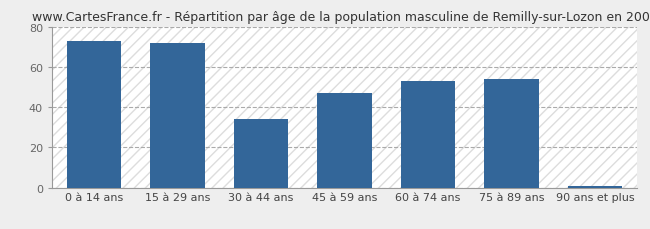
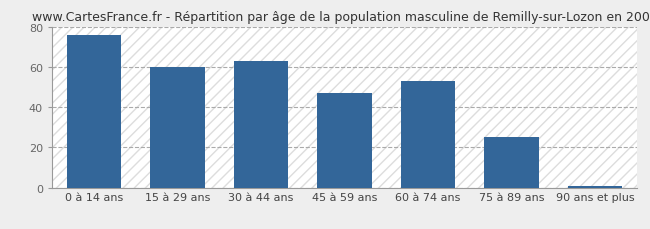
0 à 14 ans: 73 -> 76
15 à 29 ans: 72 -> 60
30 à 44 ans: 34 -> 63
75 à 89 ans: 54 -> 25
